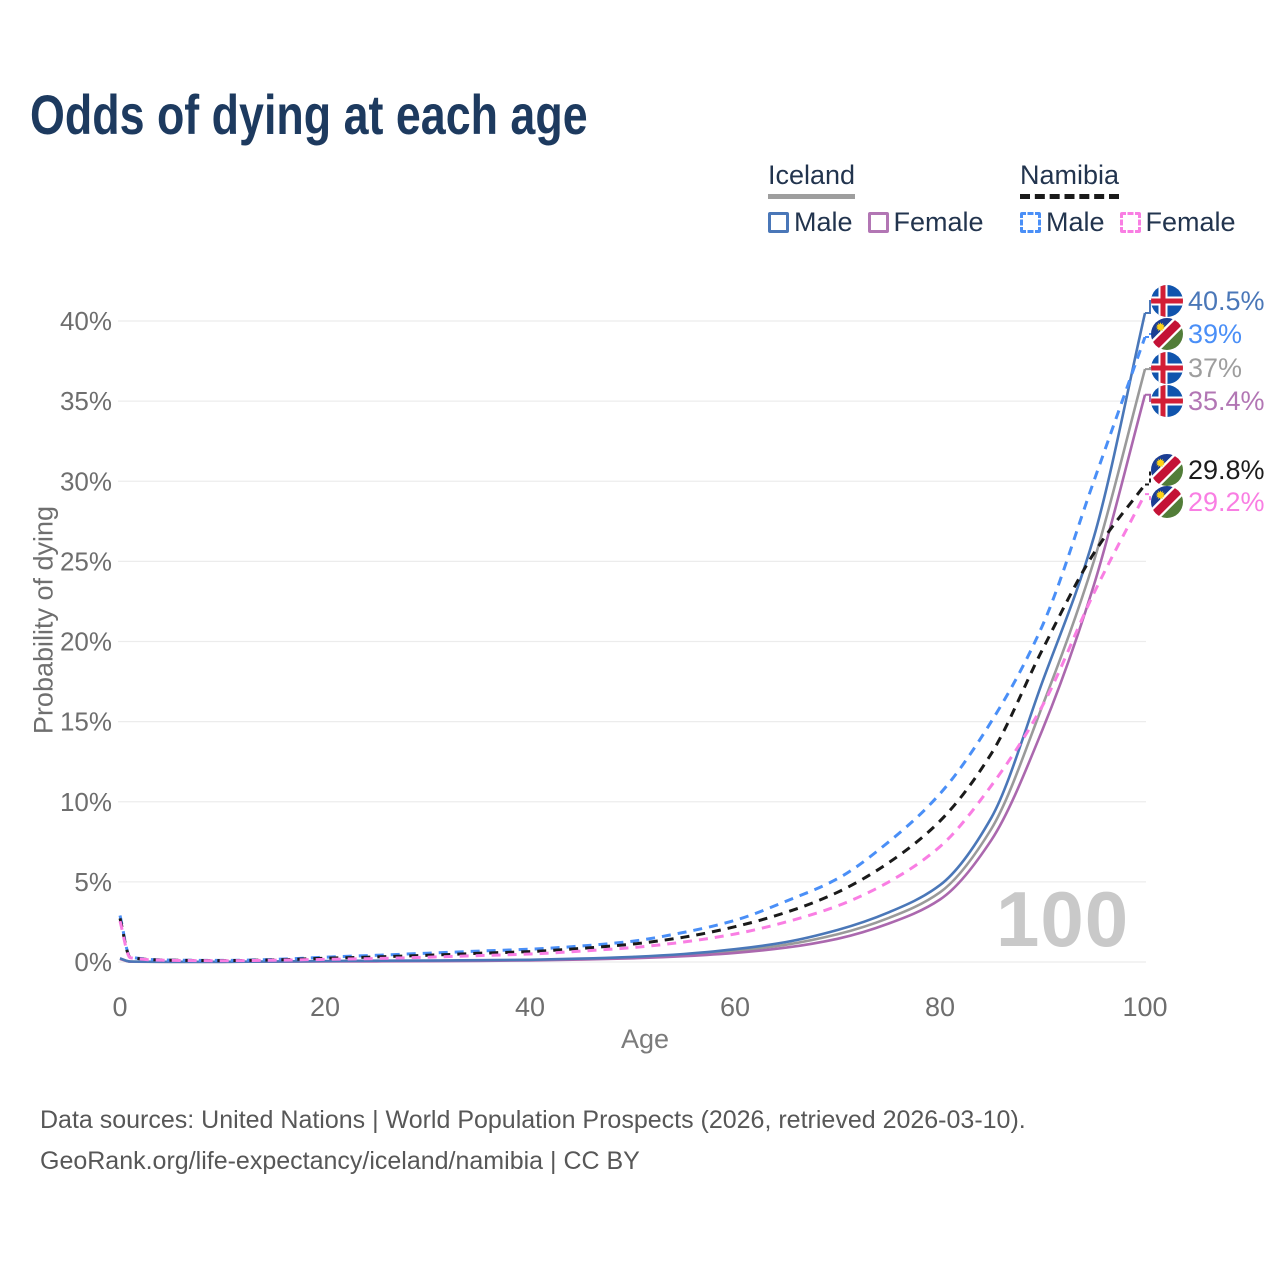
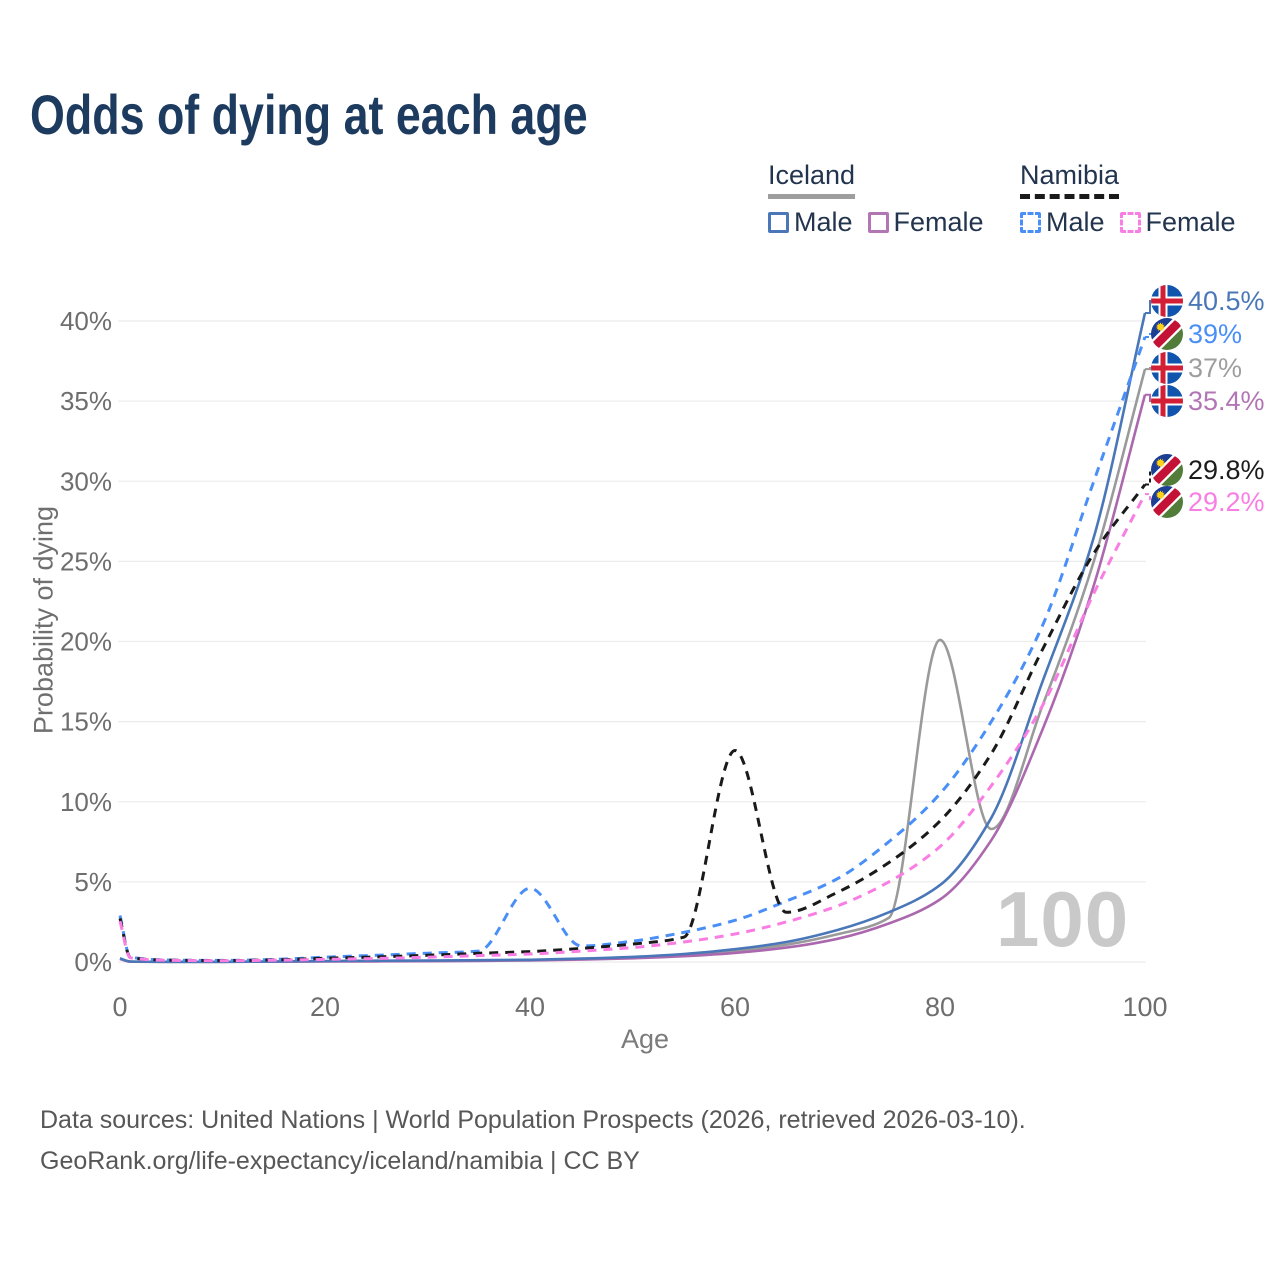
Namibia Male/40: 0.8% -> 4.6%
Namibia/60: 2.2% -> 13.2%
Iceland/80: 4.3% -> 20.1%
